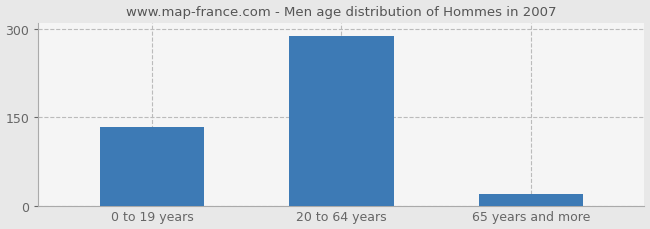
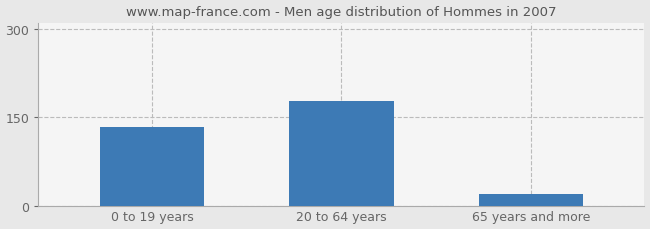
20 to 64 years: 288 -> 178
